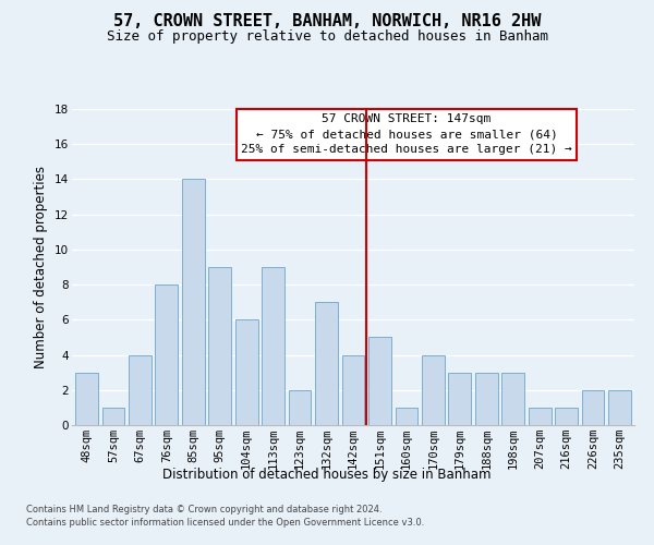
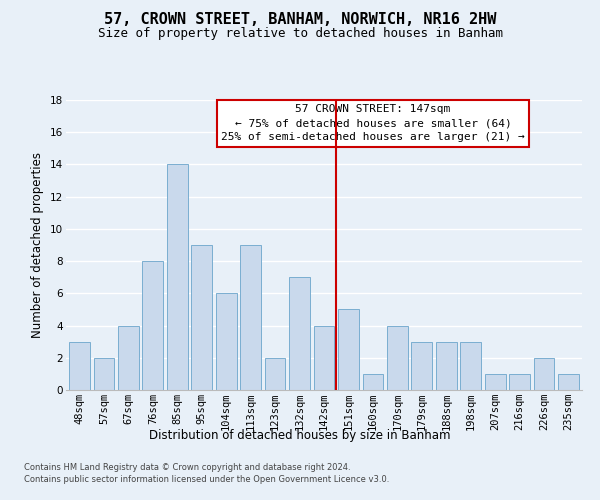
57sqm: 1 -> 2
235sqm: 2 -> 1
